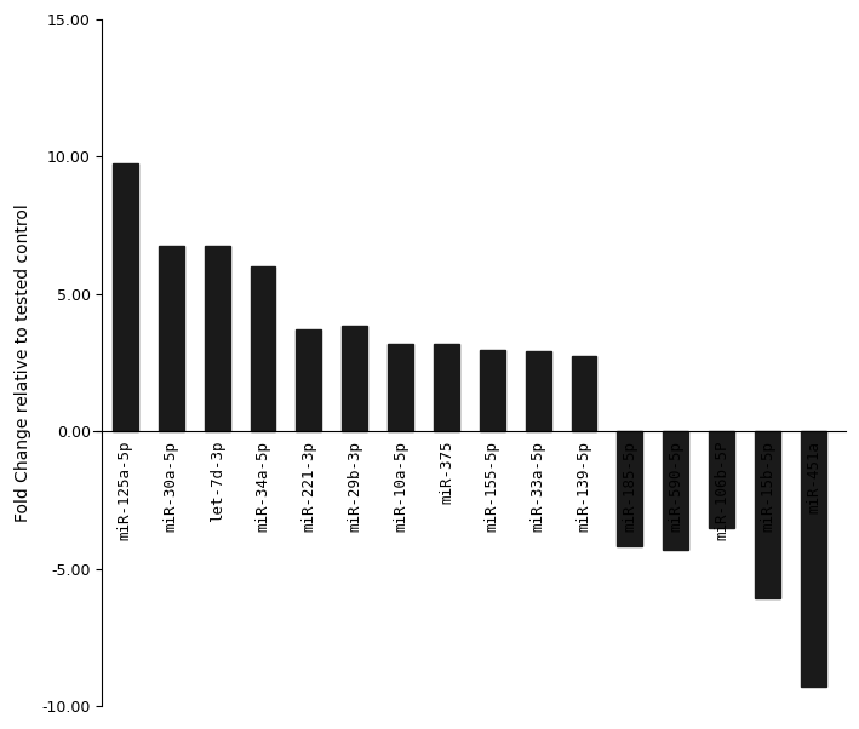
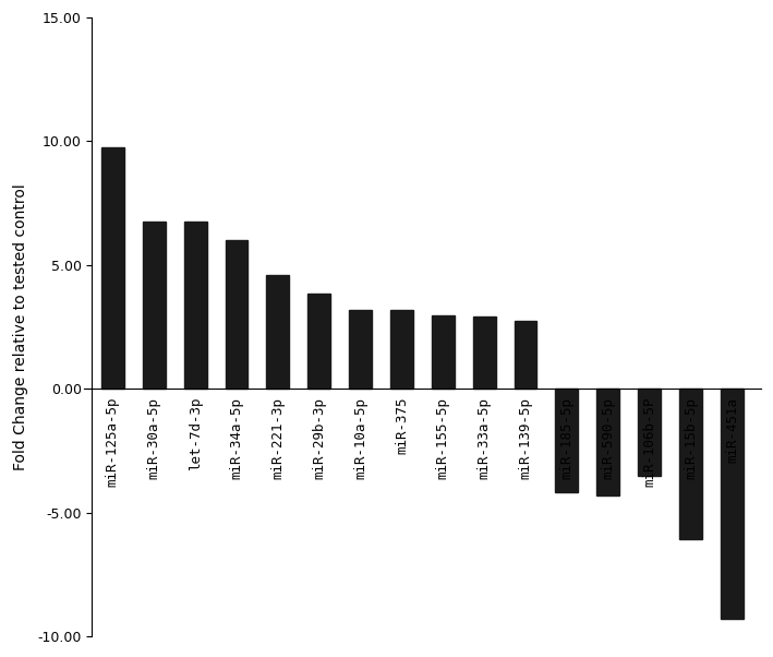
miR-221-3p: 3.70 -> 4.60
